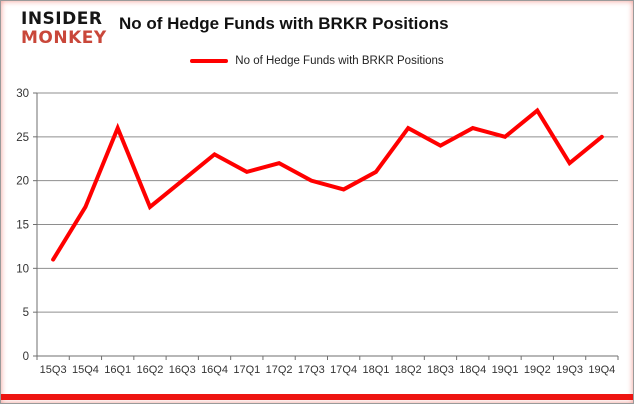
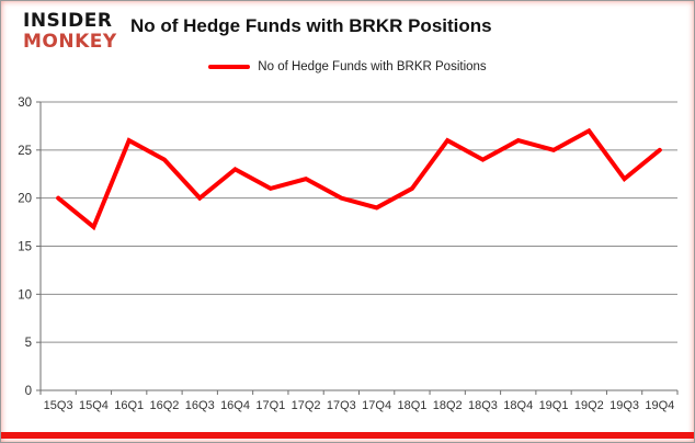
15Q3: 11 -> 20
16Q2: 17 -> 24
19Q2: 28 -> 27
